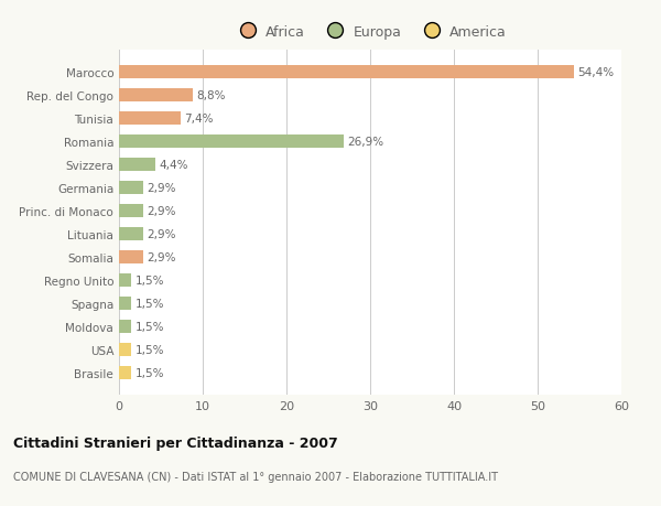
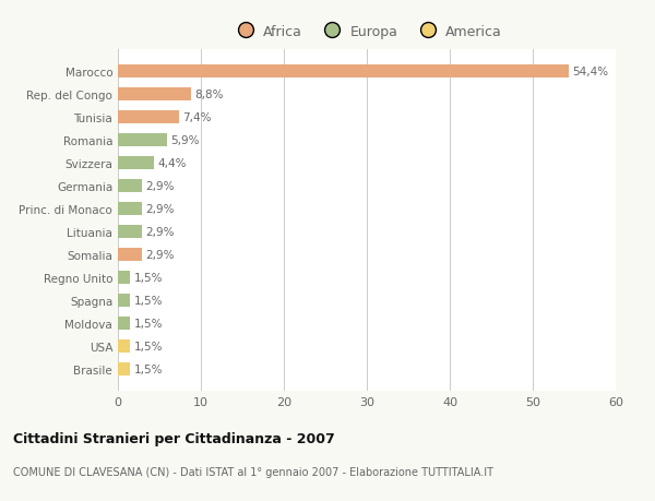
Romania: 26,9% -> 5,9%
